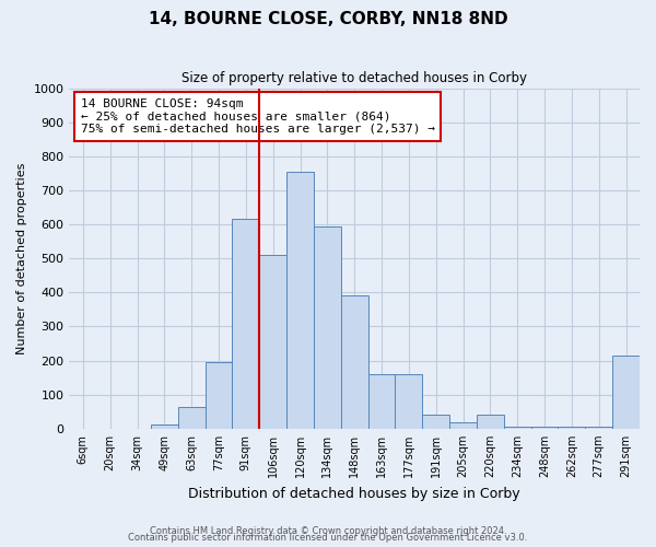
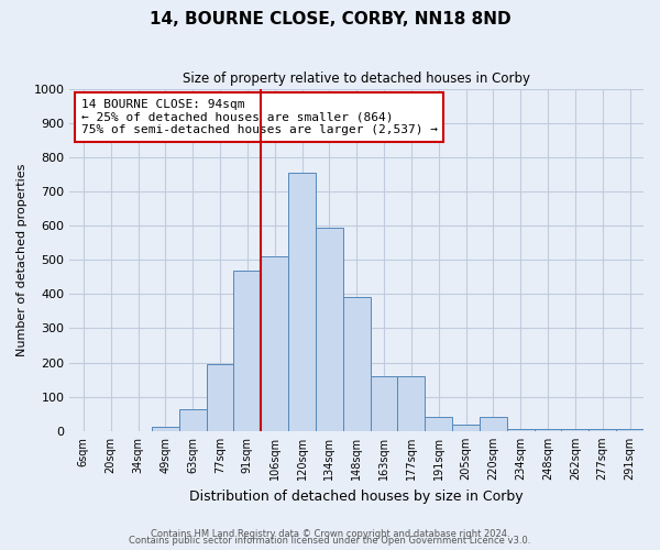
91sqm: 615 -> 470
291sqm: 215 -> 5
